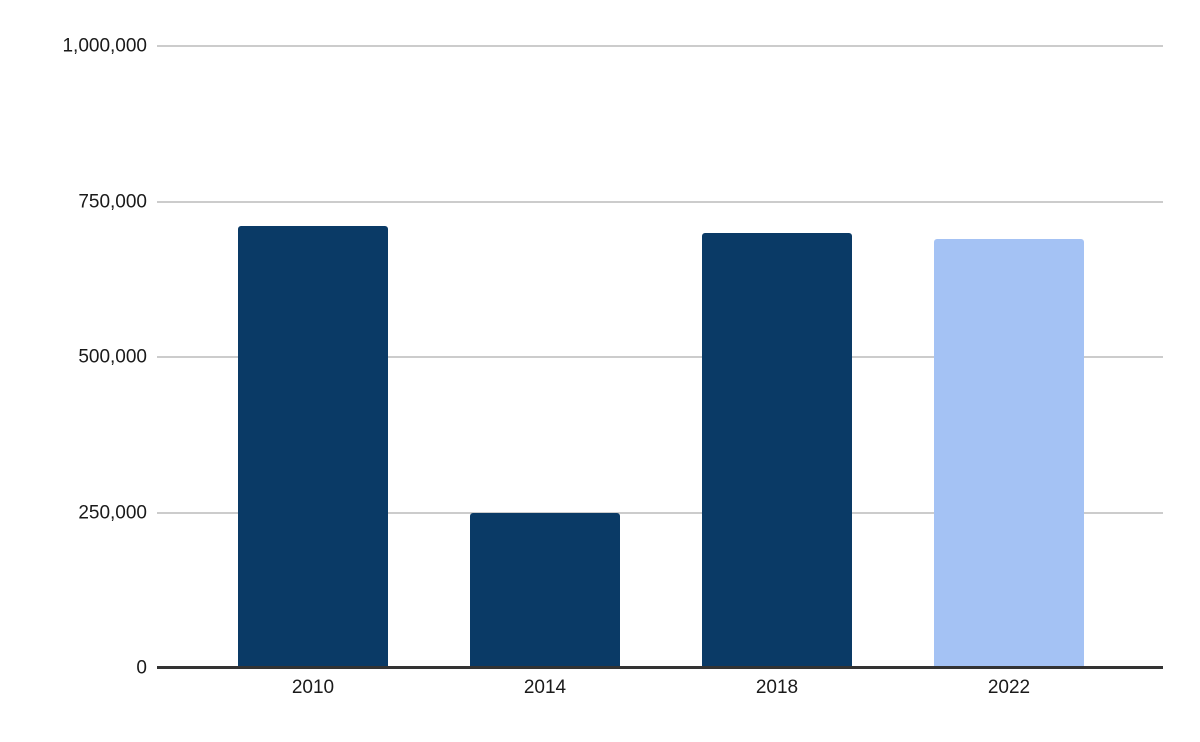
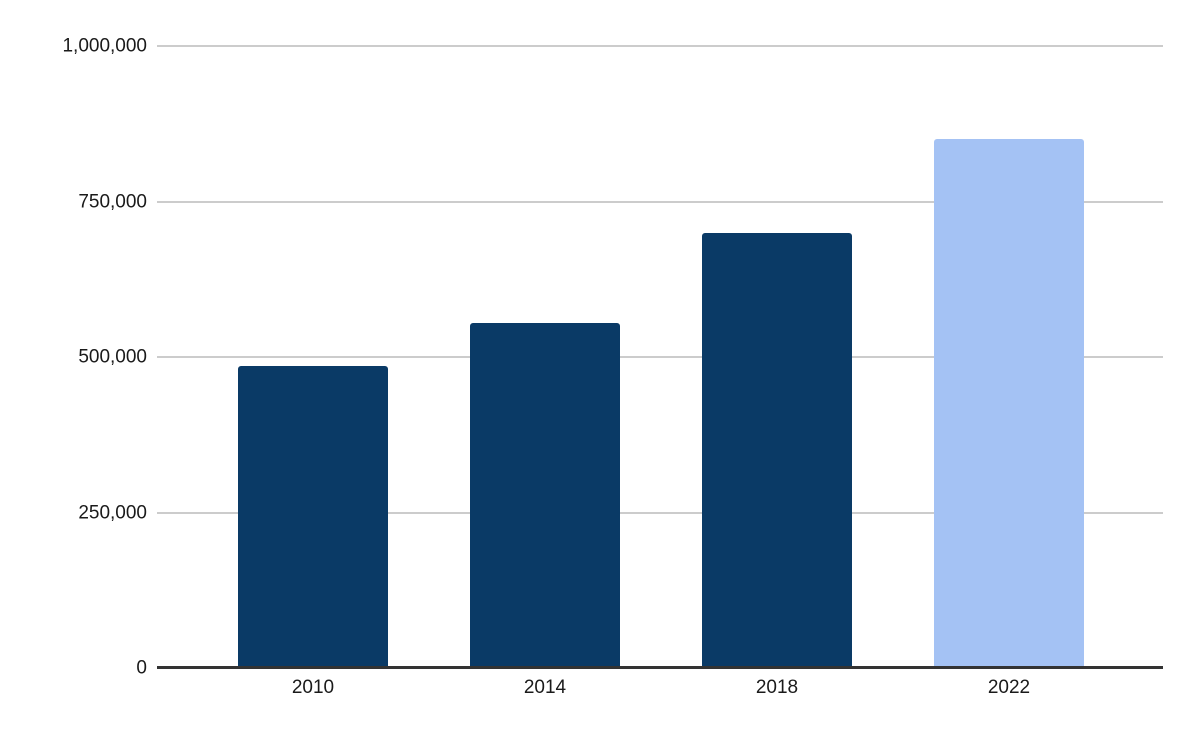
2010: 710000 -> 480000
2014: 250000 -> 560000
2022: 690000 -> 850000
